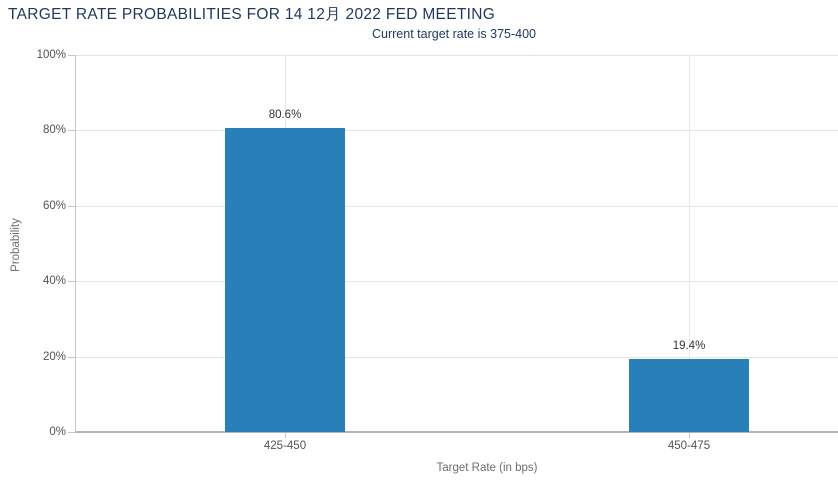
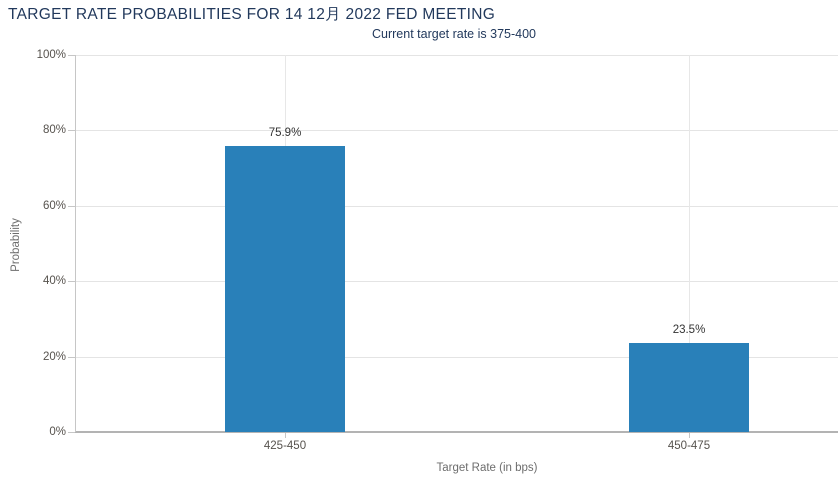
425-450: 80.6% -> 75.9%
450-475: 19.4% -> 23.5%
